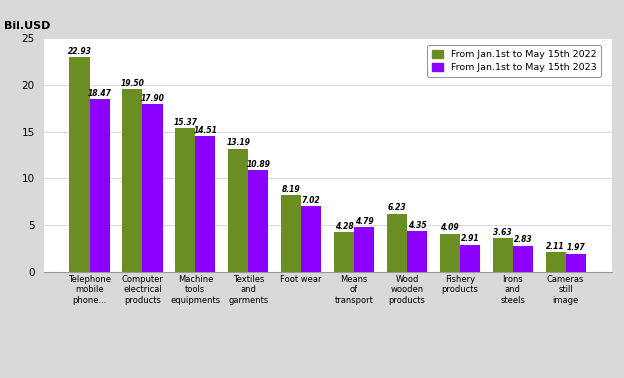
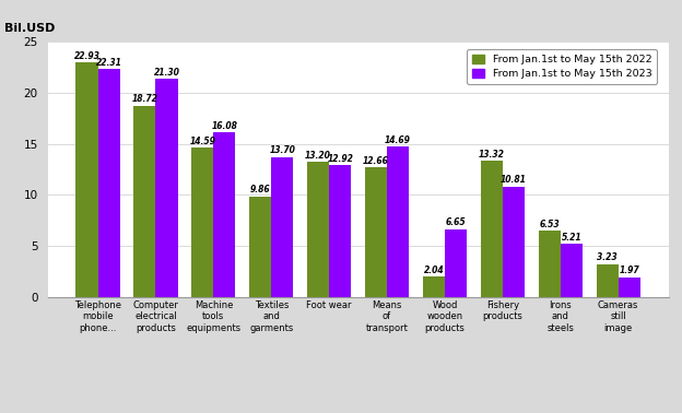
From Jan.1st to May 15th 2023/Telephone mobile phone...: 18.47 -> 22.31
From Jan.1st to May 15th 2022/Computer electrical products: 19.50 -> 18.72
From Jan.1st to May 15th 2023/Computer electrical products: 17.90 -> 21.30
From Jan.1st to May 15th 2022/Machine tools equipments: 15.37 -> 14.59
From Jan.1st to May 15th 2023/Machine tools equipments: 14.51 -> 16.08
From Jan.1st to May 15th 2022/Textiles and garments: 13.19 -> 9.86
From Jan.1st to May 15th 2023/Textiles and garments: 10.89 -> 13.70
From Jan.1st to May 15th 2022/Foot wear: 8.19 -> 13.20
From Jan.1st to May 15th 2023/Foot wear: 7.02 -> 12.92
From Jan.1st to May 15th 2022/Means of transport: 4.28 -> 12.66
From Jan.1st to May 15th 2023/Means of transport: 4.79 -> 14.69
From Jan.1st to May 15th 2022/Wood wooden products: 6.23 -> 2.04
From Jan.1st to May 15th 2023/Wood wooden products: 4.35 -> 6.65
From Jan.1st to May 15th 2022/Fishery products: 4.09 -> 13.32
From Jan.1st to May 15th 2023/Fishery products: 2.91 -> 10.81
From Jan.1st to May 15th 2022/Irons and steels: 3.63 -> 6.53
From Jan.1st to May 15th 2023/Irons and steels: 2.83 -> 5.21
From Jan.1st to May 15th 2022/Cameras still image: 2.11 -> 3.23
